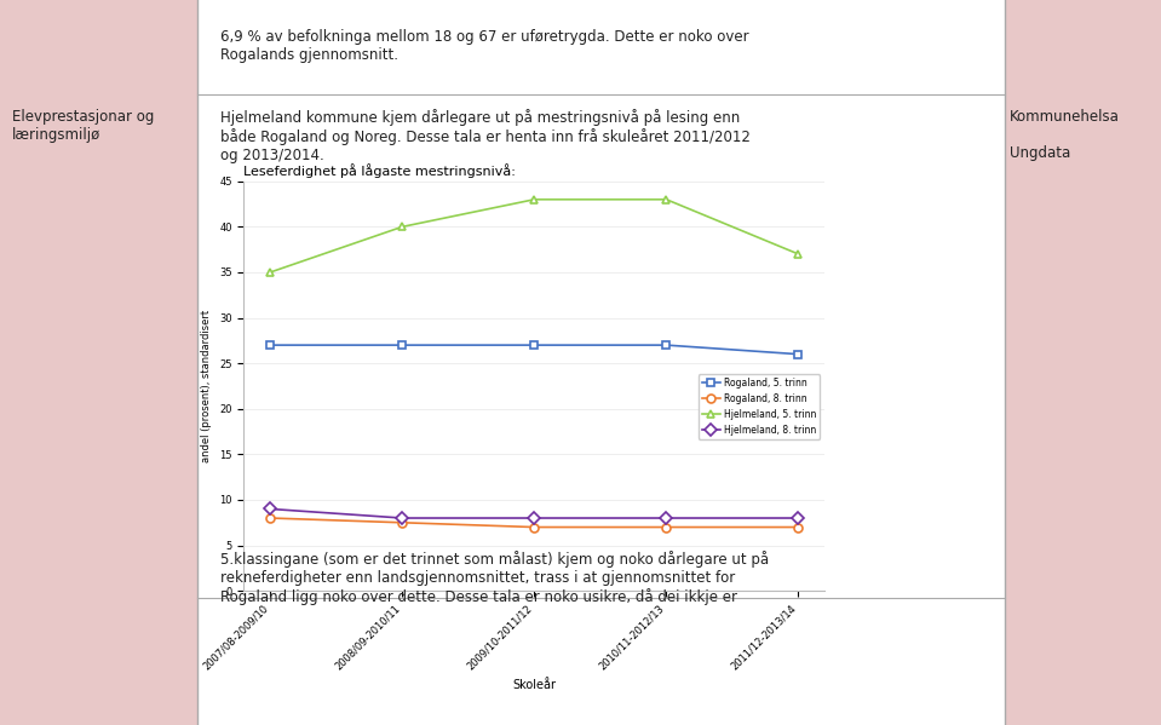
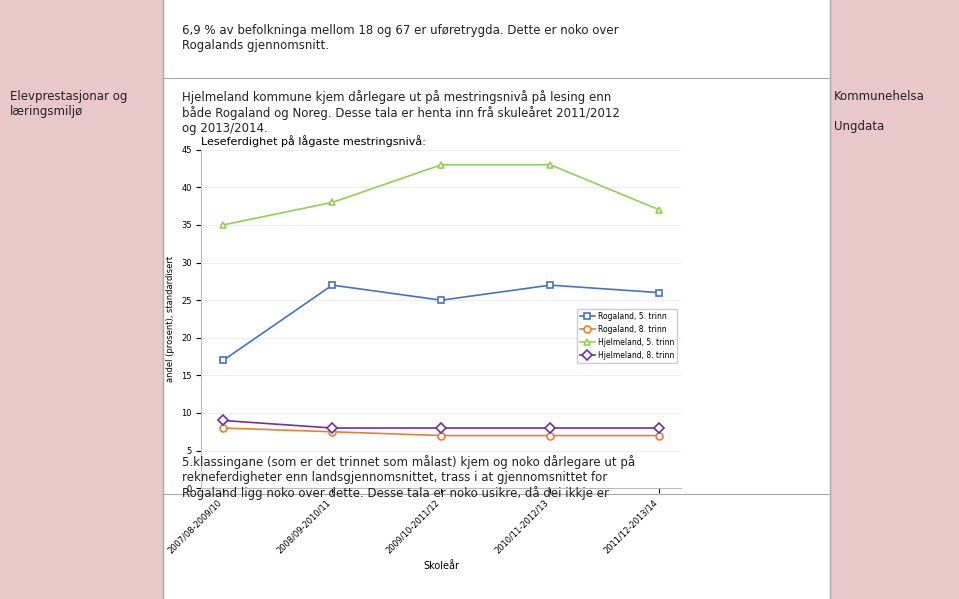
Rogaland, 5. trinn/2007/08-2009/10: 27 -> 17
Hjelmeland, 5. trinn/2008/09-2010/11: 40 -> 38
Rogaland, 5. trinn/2009/10-2011/12: 27 -> 25
